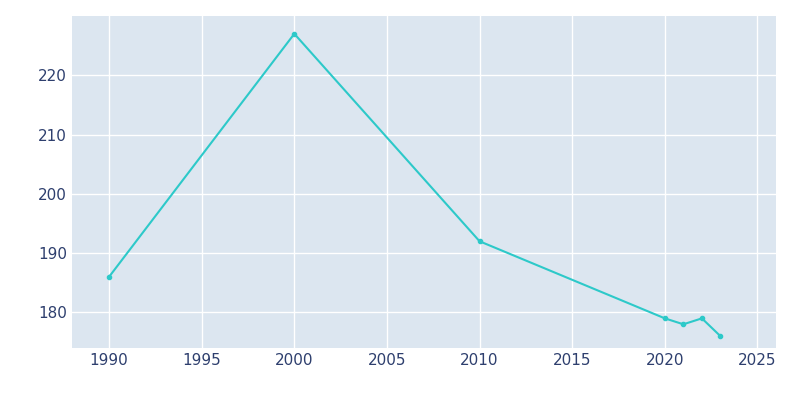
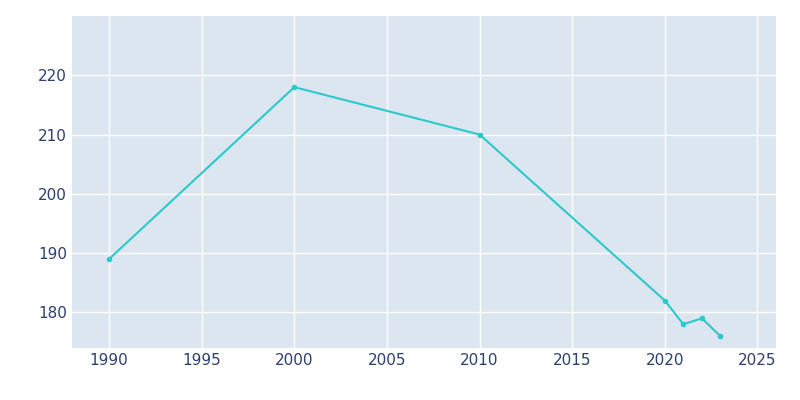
1990: 186 -> 189
2000: 227 -> 218
2010: 192 -> 210
2020: 179 -> 182
